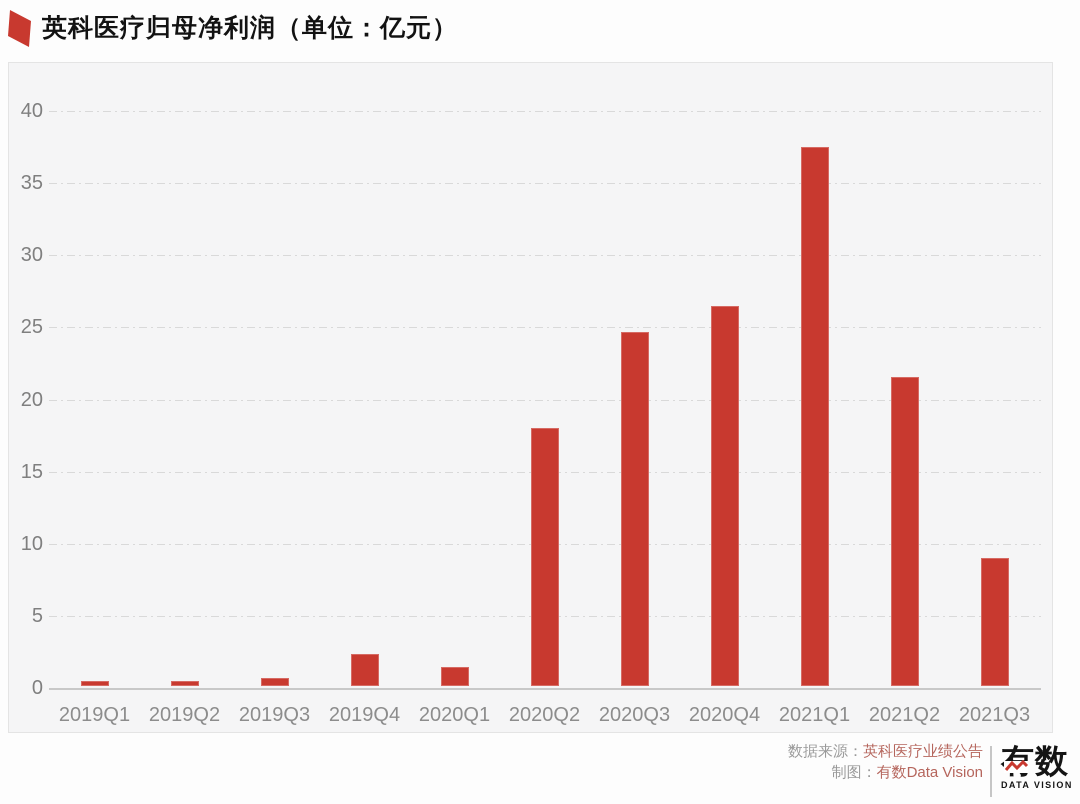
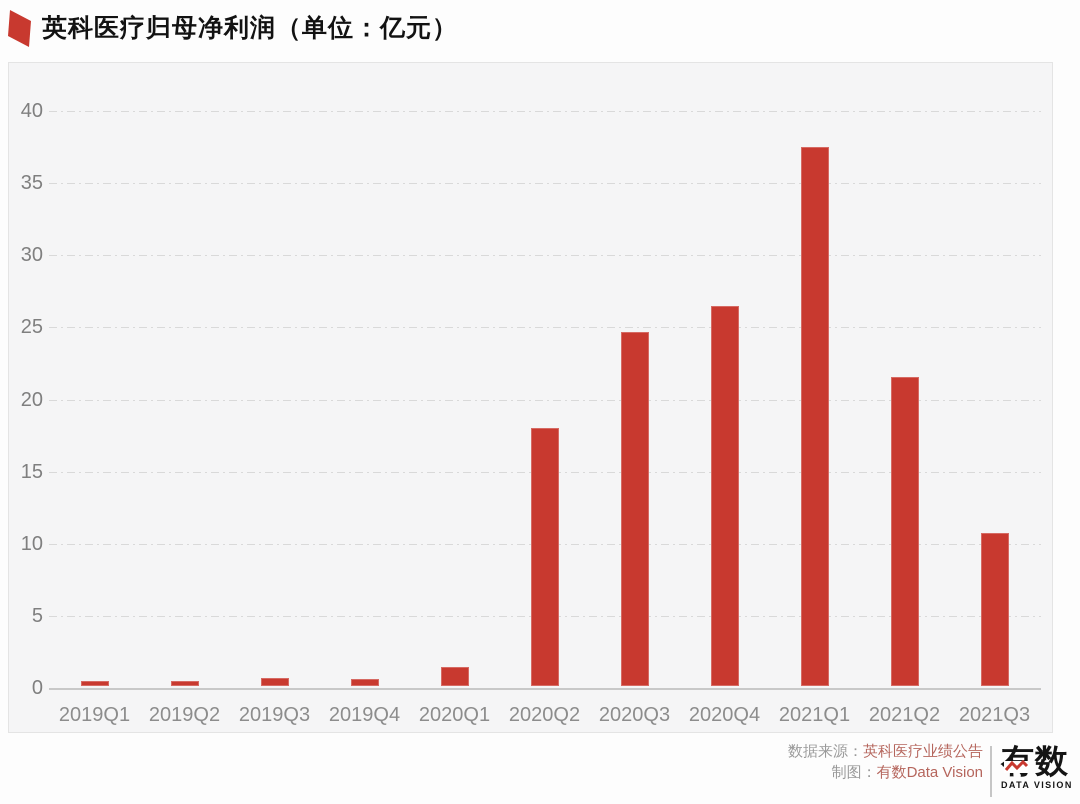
2019Q4: 2.2 -> 0.5
2021Q3: 8.9 -> 10.6
